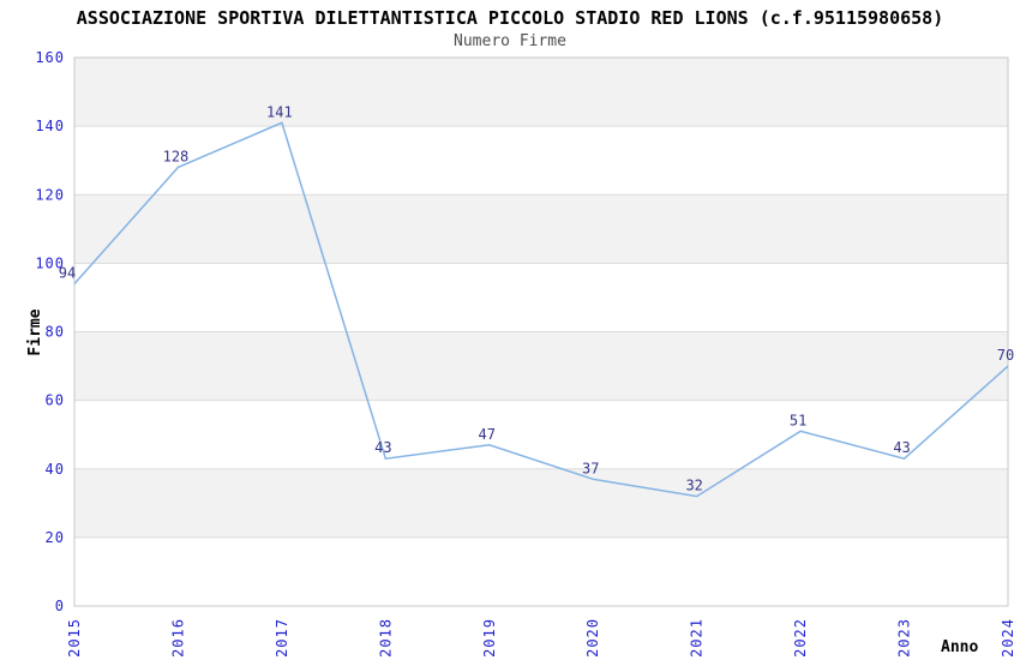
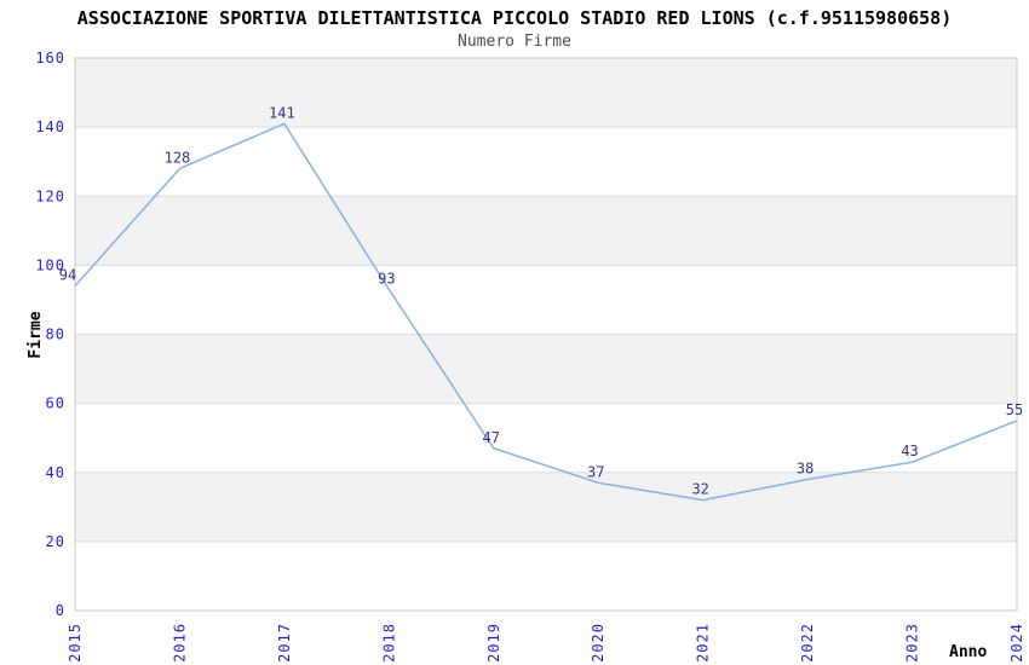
2018: 43 -> 93
2022: 51 -> 38
2024: 70 -> 55
